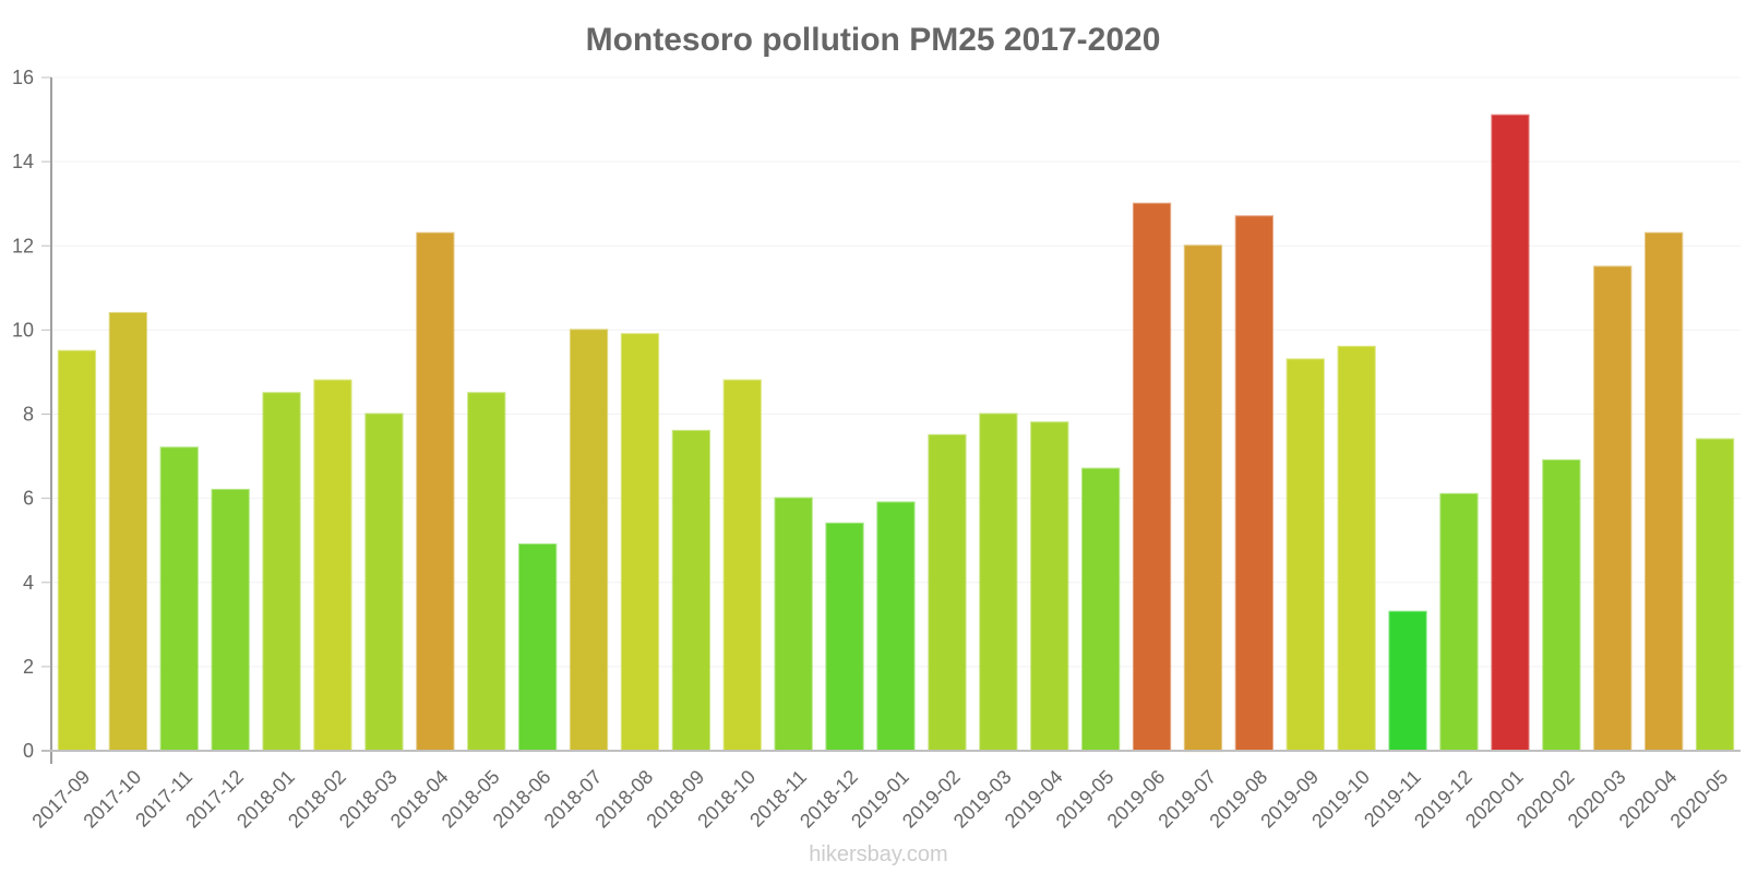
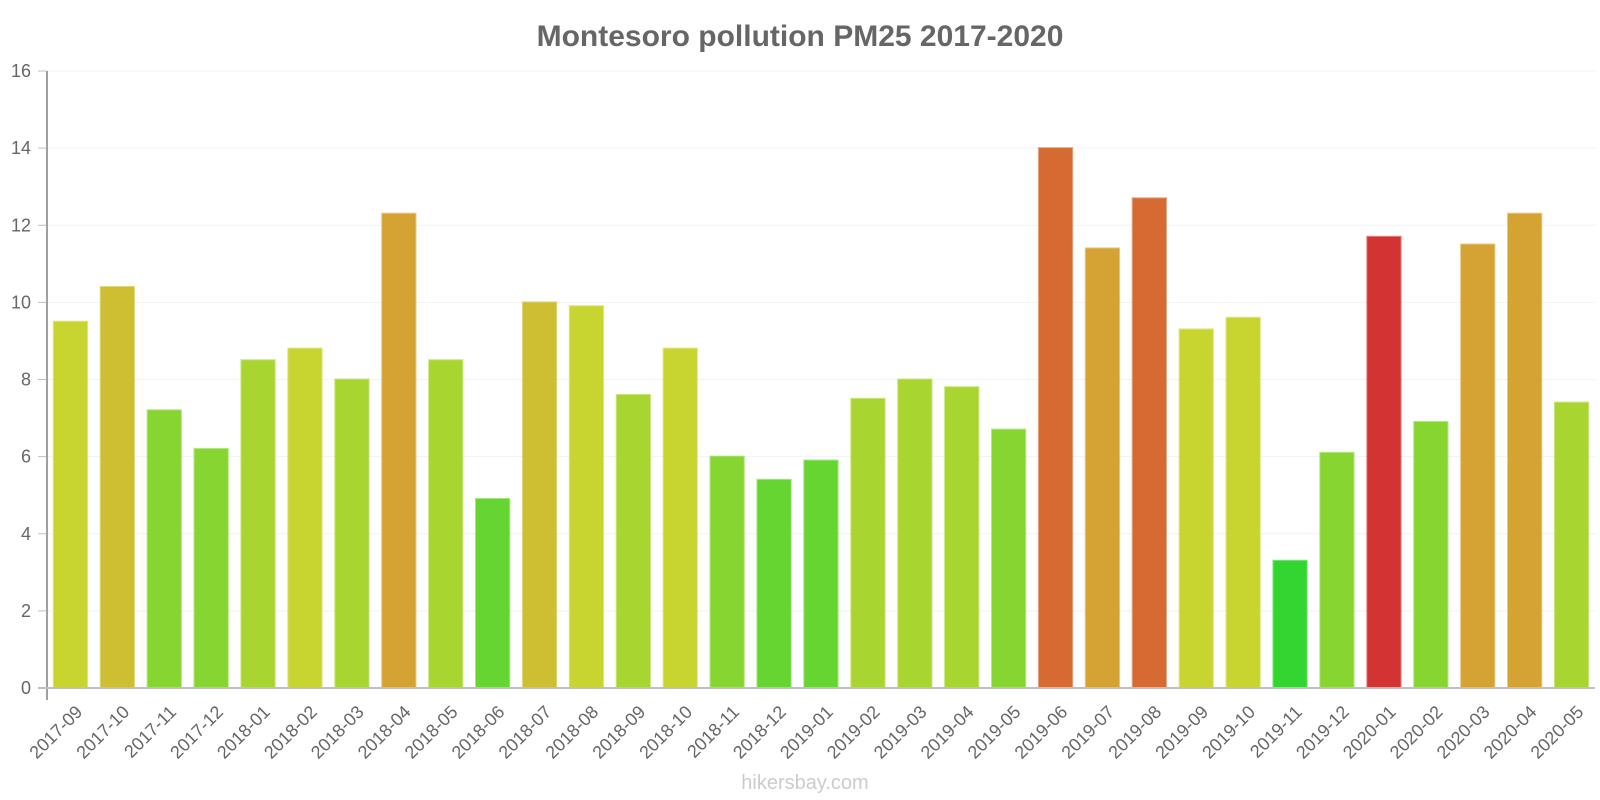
2019-06: 13.0 -> 14.0
2019-07: 12.0 -> 11.4
2020-01: 15.1 -> 11.7
